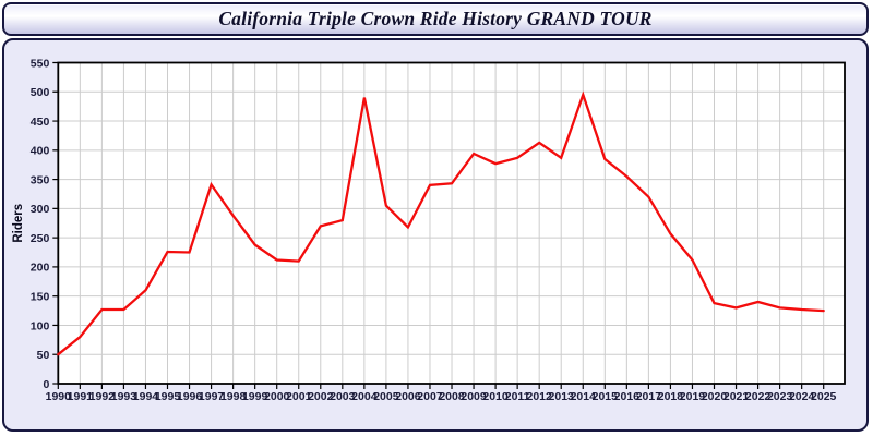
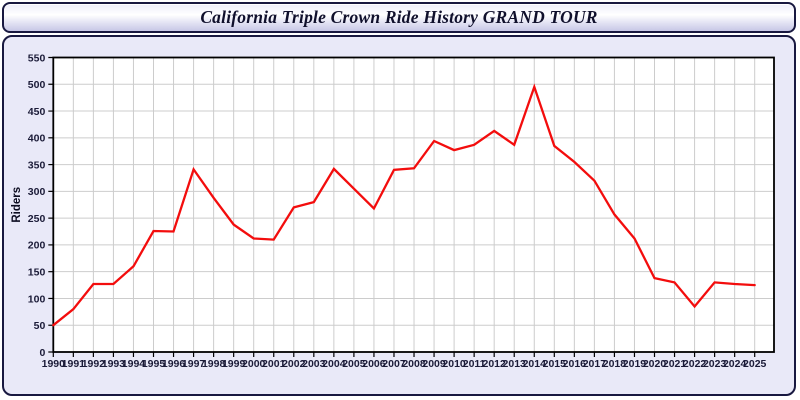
2004: 490 -> 340
2022: 140 -> 80
